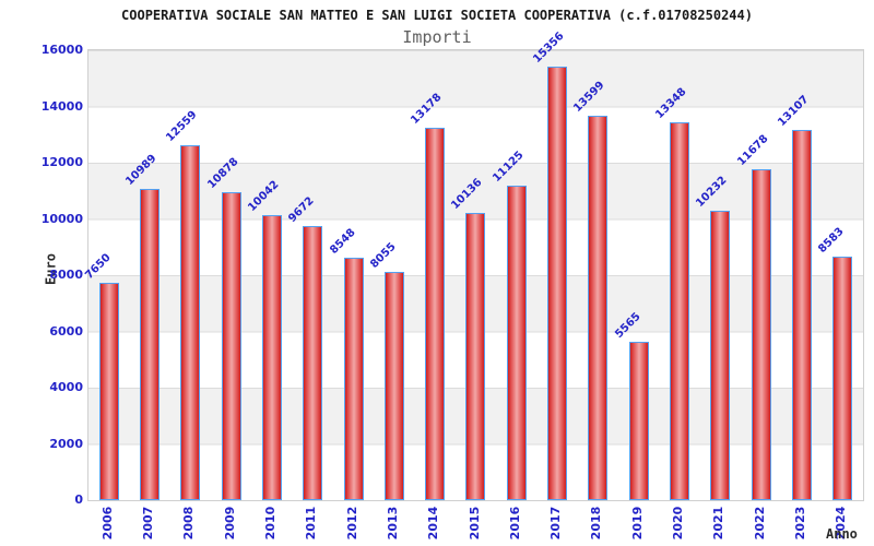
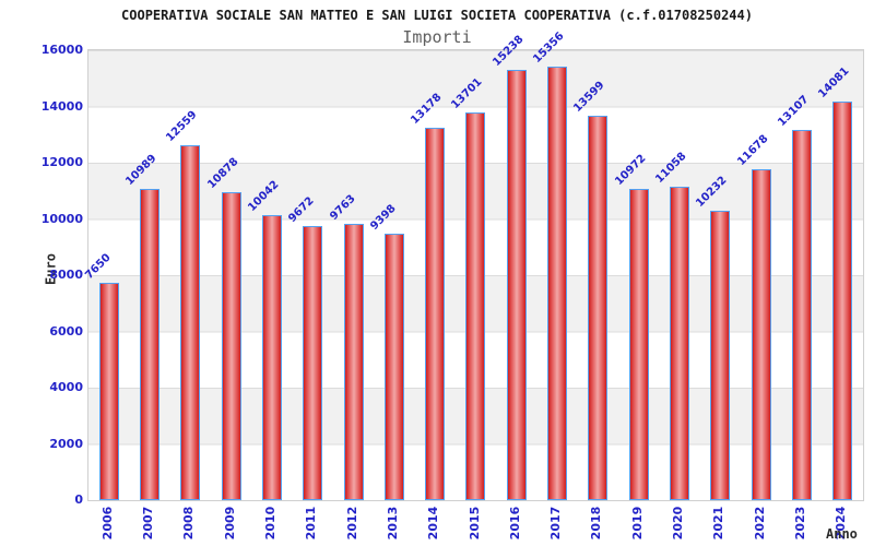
2012: 8548 -> 9763
2013: 8055 -> 9398
2015: 10136 -> 13701
2016: 11125 -> 15238
2019: 5565 -> 10972
2020: 13348 -> 11058
2024: 8583 -> 14081
